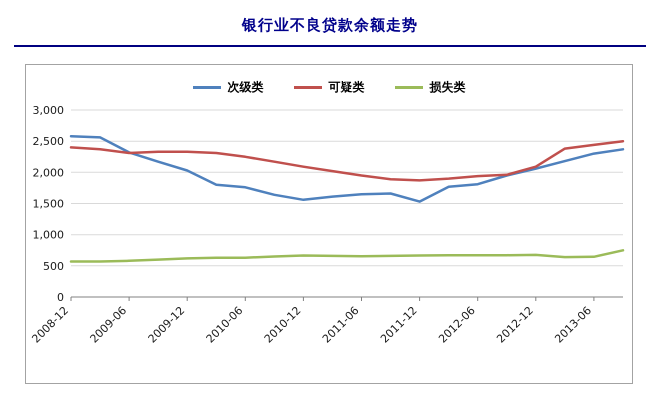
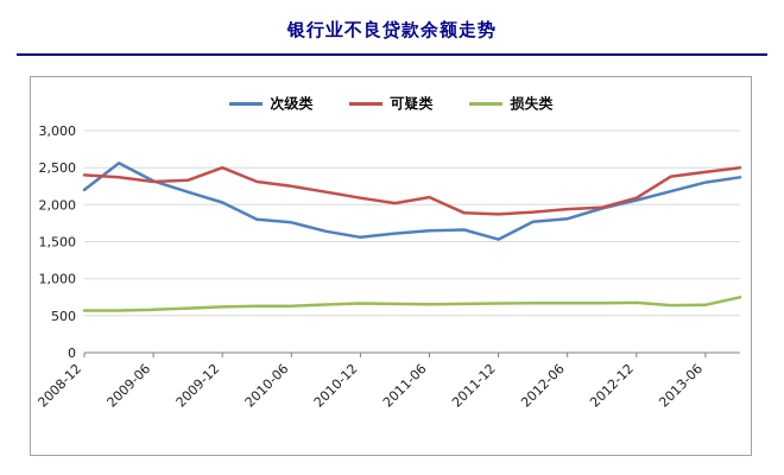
次级类/2008-12: 2600 -> 2200
可疑类/2009-12: 2300 -> 2500
可疑类/2011-06: 2000 -> 2100
